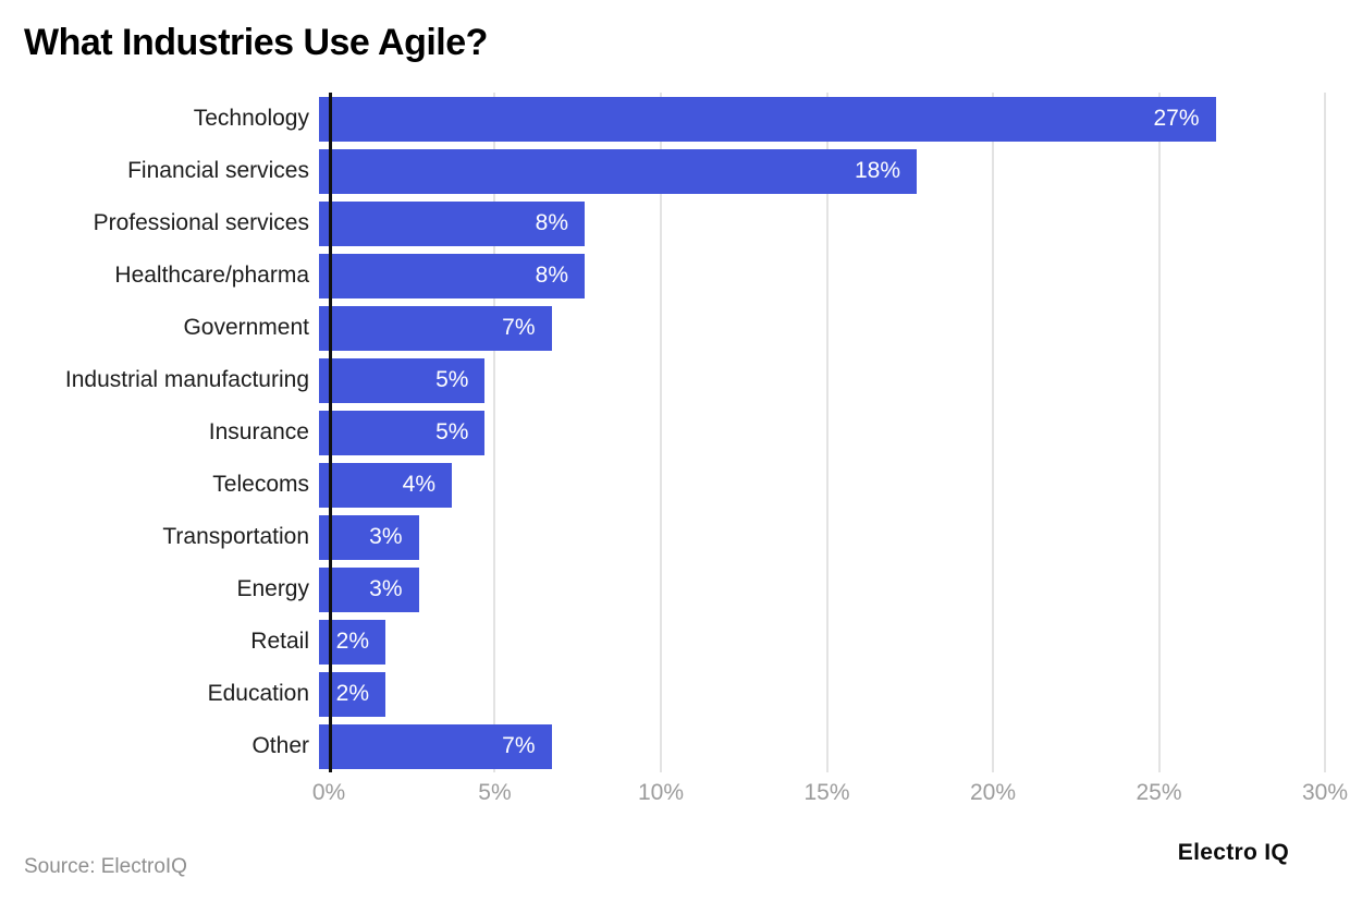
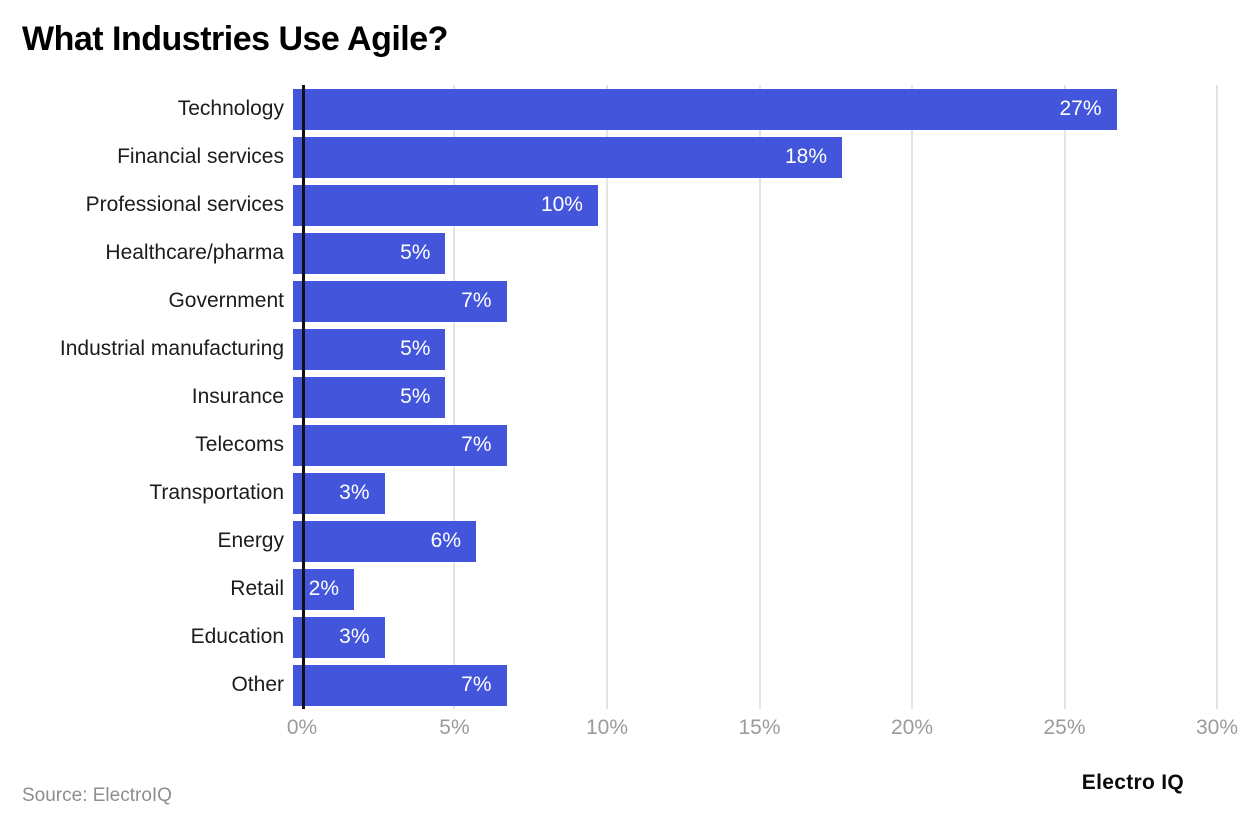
Professional services: 8% -> 10%
Healthcare/pharma: 8% -> 5%
Telecoms: 4% -> 7%
Energy: 3% -> 6%
Education: 2% -> 3%
